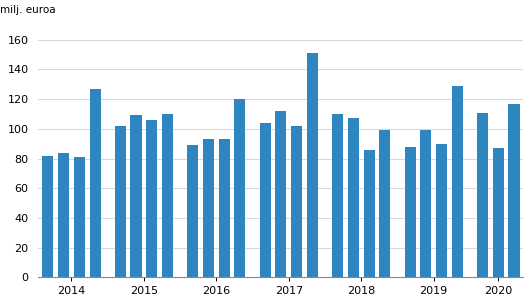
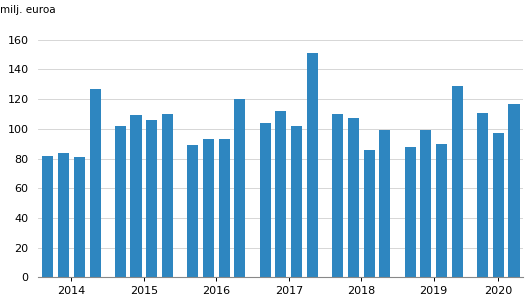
2020: 87 -> 97
